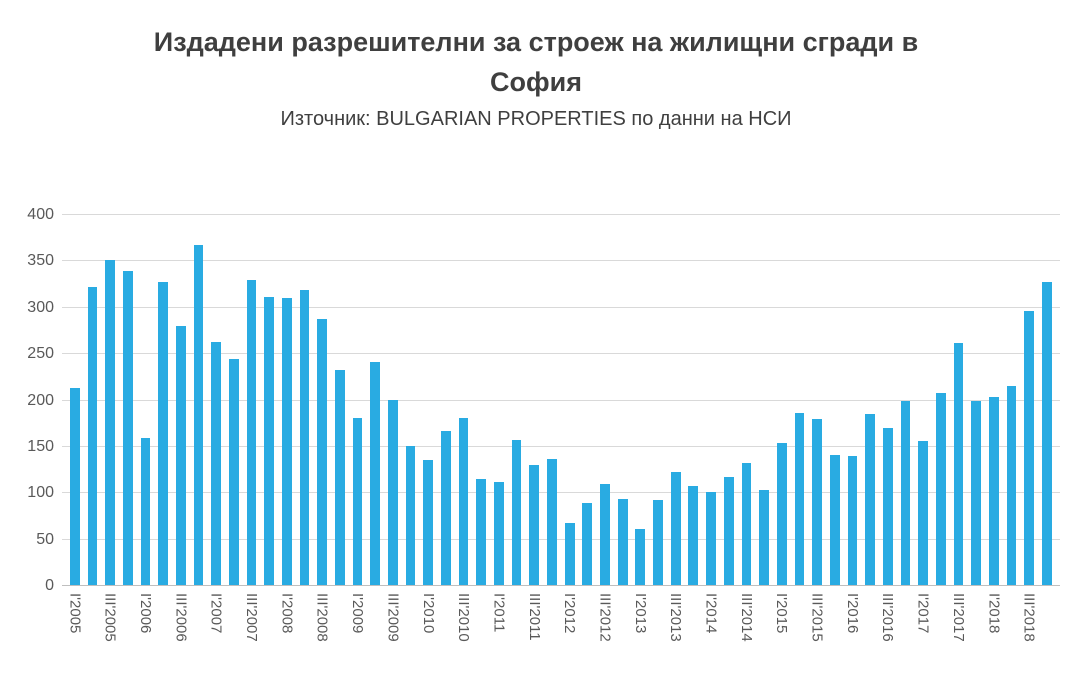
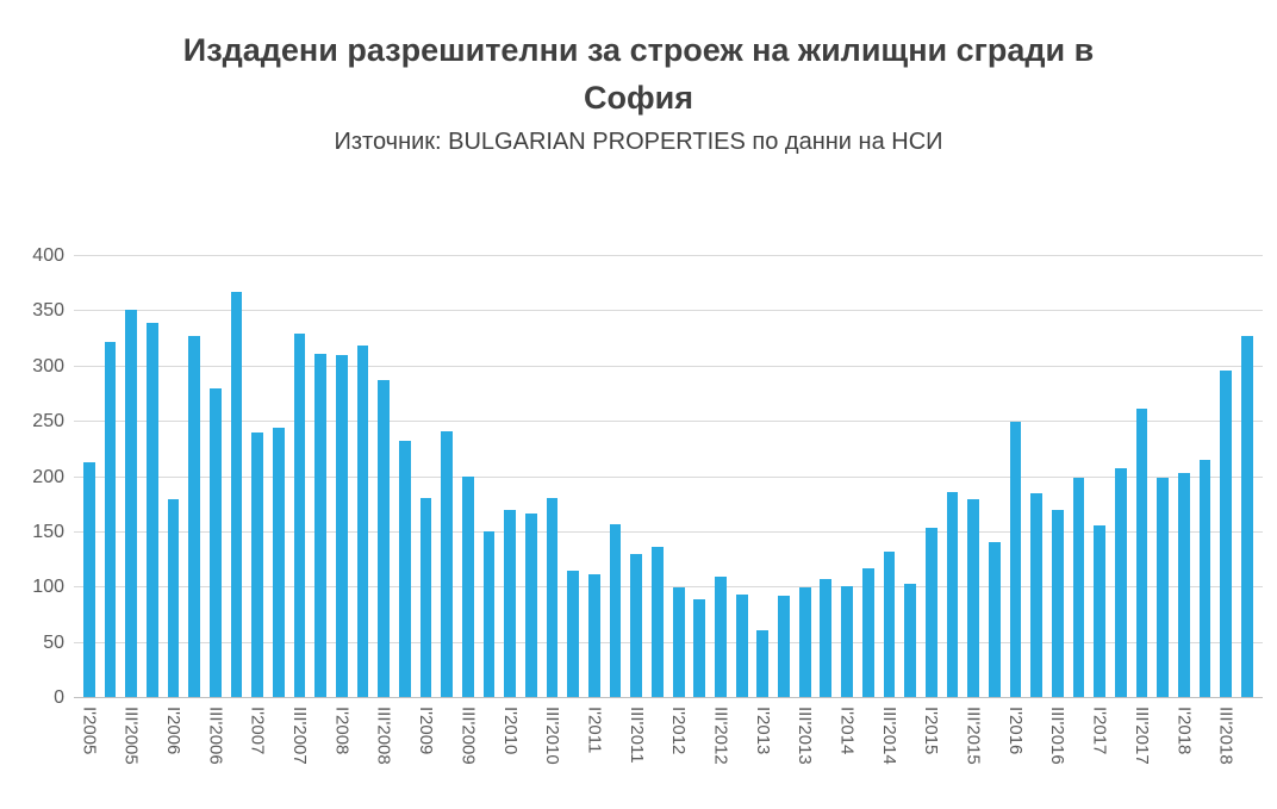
I'2006: 160 -> 180
I'2007: 260 -> 240
I'2010: 140 -> 170
I'2012: 70 -> 100
III'2013: 120 -> 100
I'2016: 140 -> 250
